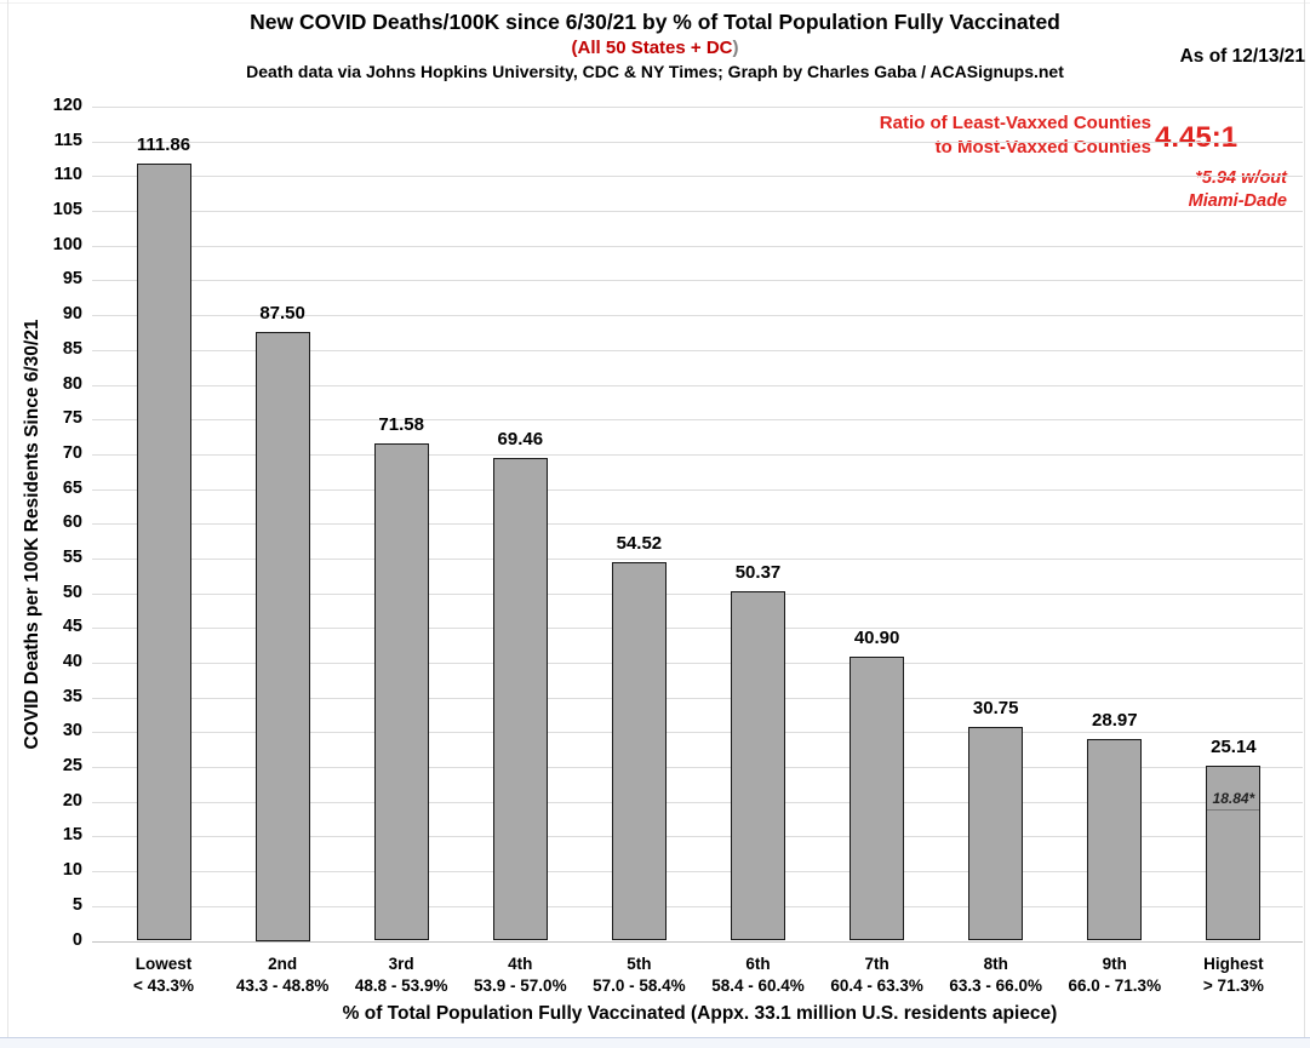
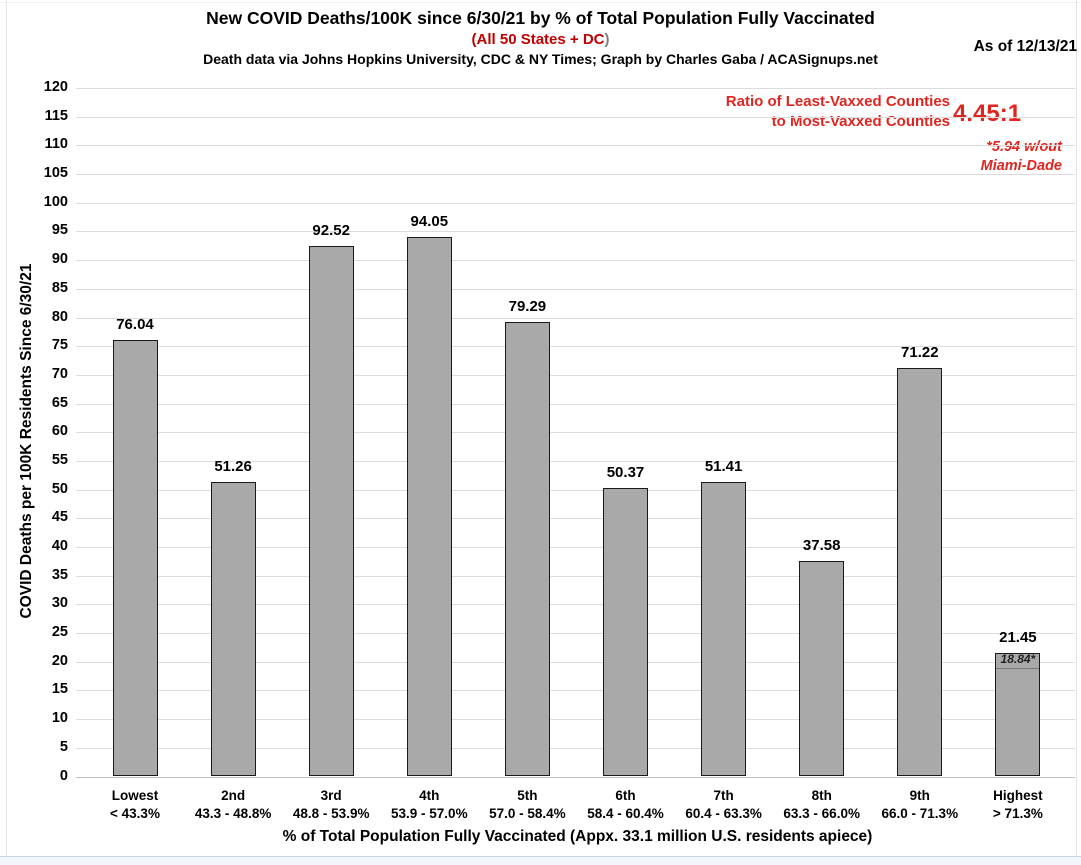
Lowest: 111.86 -> 76.04
2nd: 87.50 -> 51.26
3rd: 71.58 -> 92.52
4th: 69.46 -> 94.05
5th: 54.52 -> 79.29
7th: 40.90 -> 51.41
8th: 30.75 -> 37.58
9th: 28.97 -> 71.22
Highest: 25.14 -> 21.45
